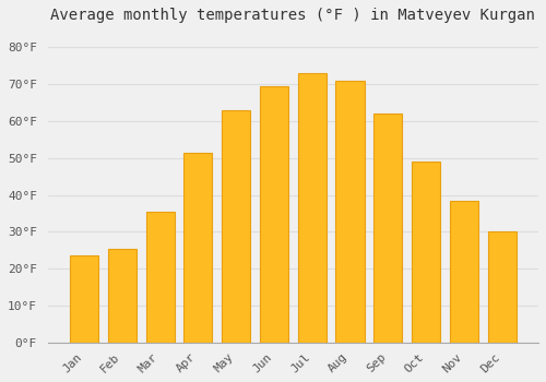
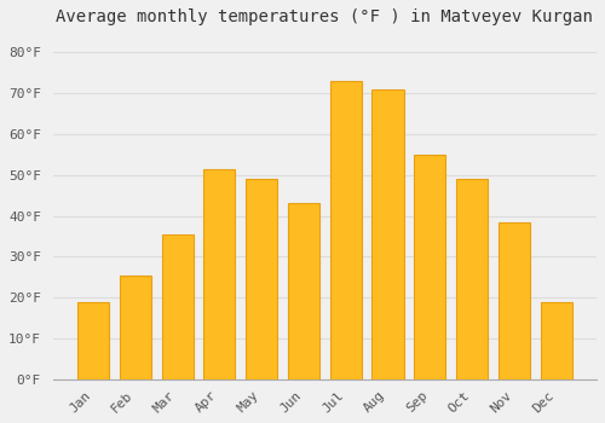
Jan: 23.5°F -> 19.0°F
May: 63.0°F -> 49.0°F
Jun: 69.5°F -> 43.0°F
Sep: 62.0°F -> 55.0°F
Dec: 30.0°F -> 19.0°F
